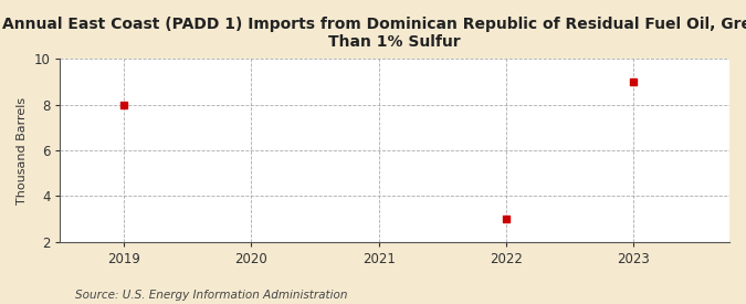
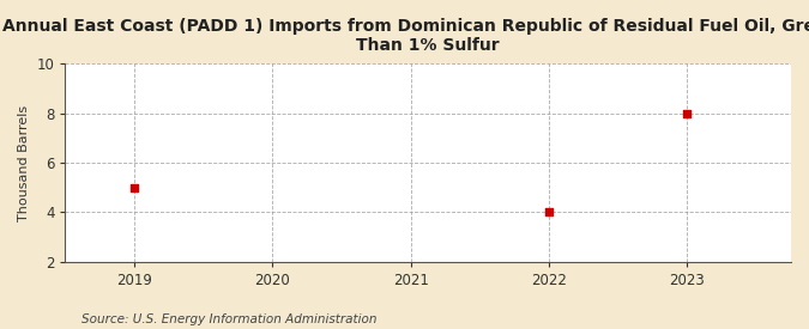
2019: 8 -> 5
2022: 3 -> 4
2023: 9 -> 8
